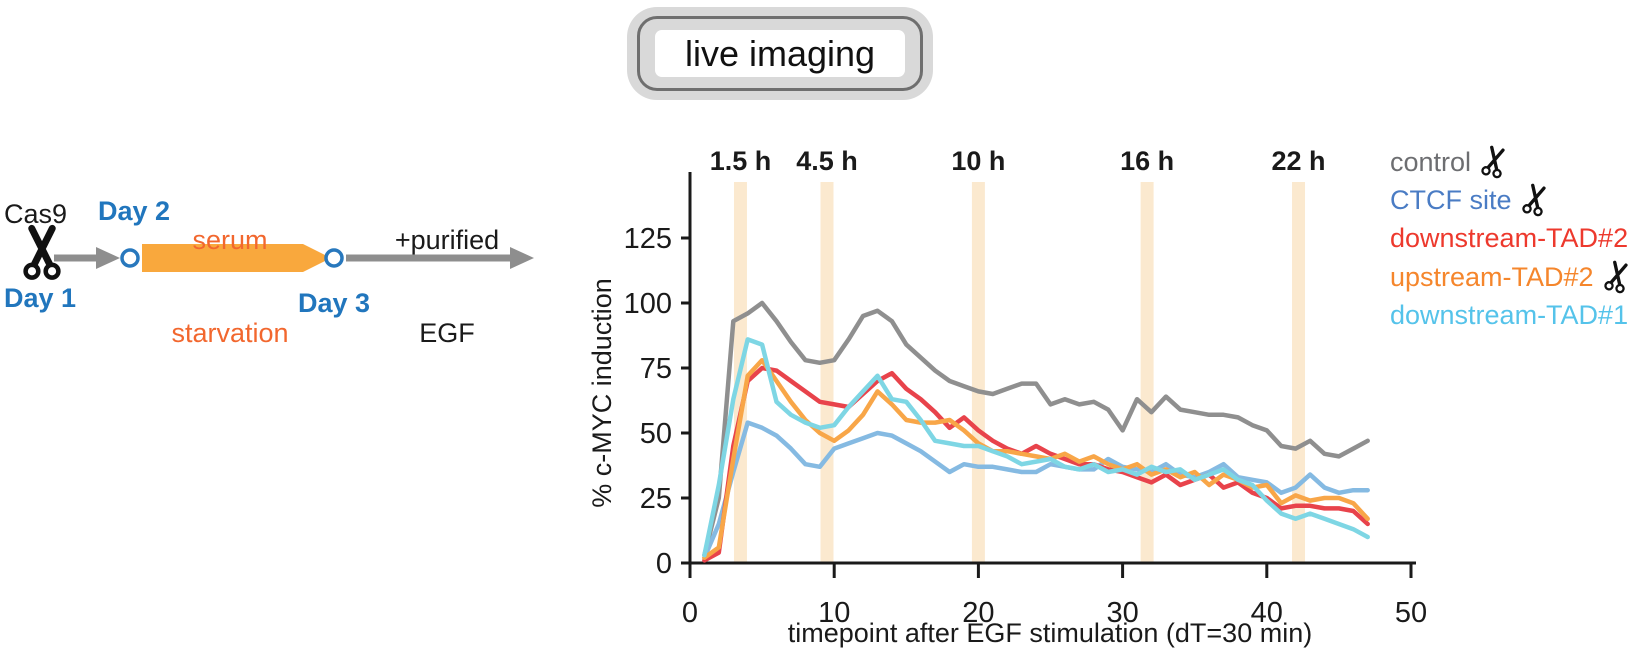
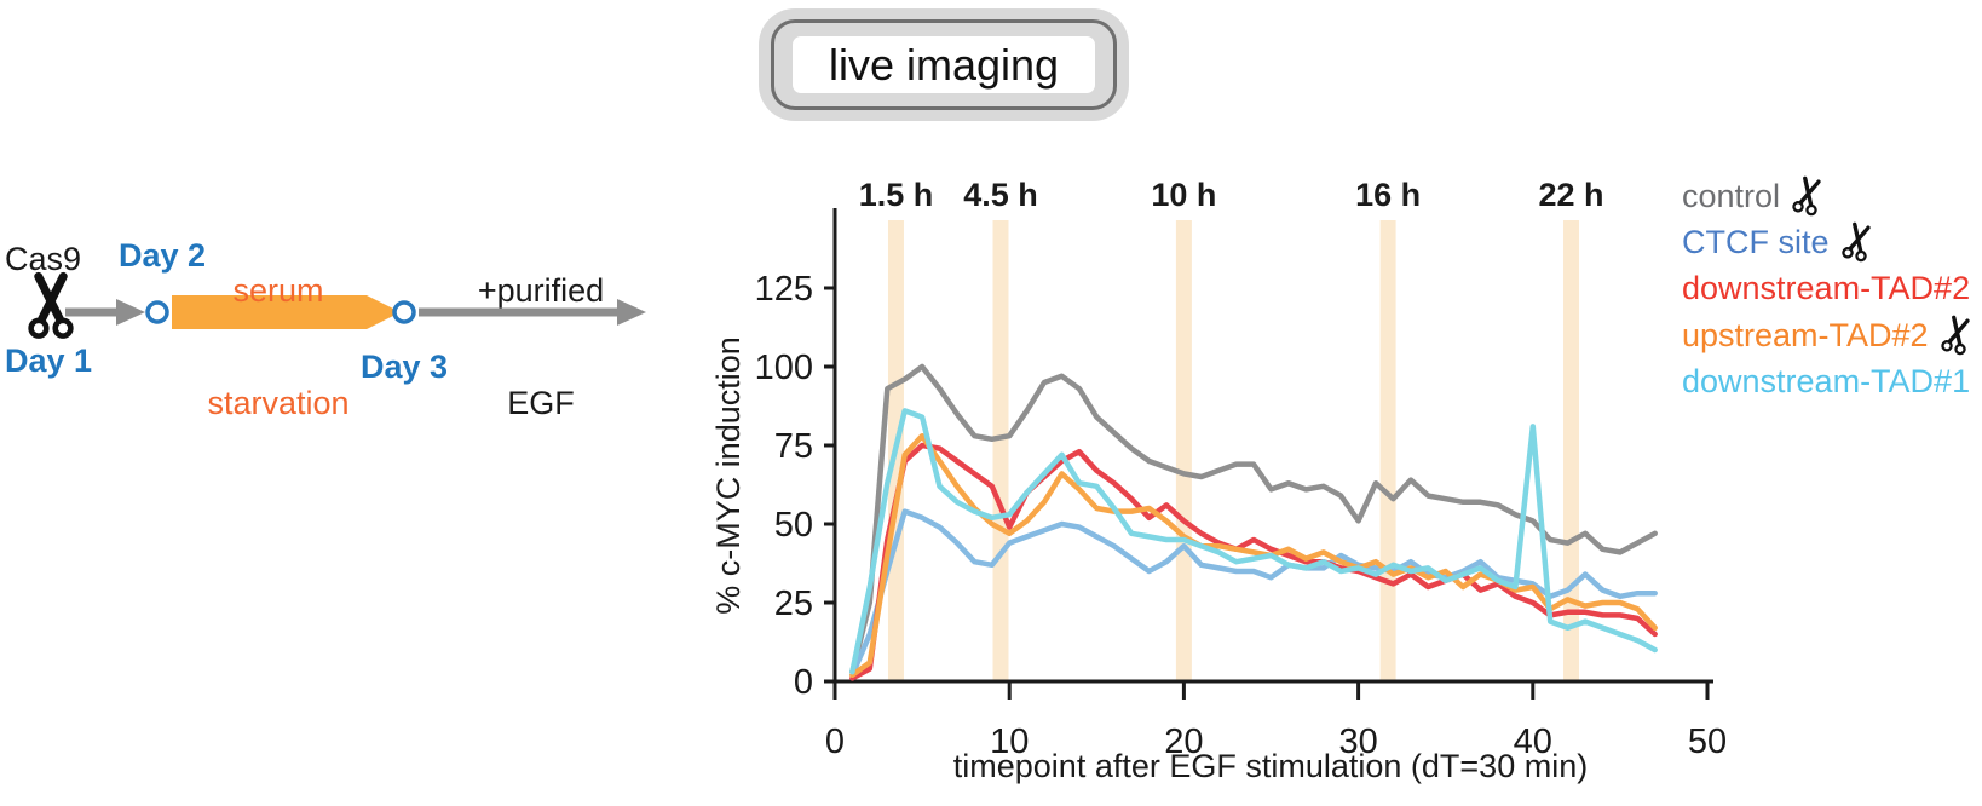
downstream-TAD#2/10: 61 -> 49
CTCF site/20: 37 -> 43
CTCF site/25: 38 -> 33
downstream-TAD#1/40: 24 -> 81
